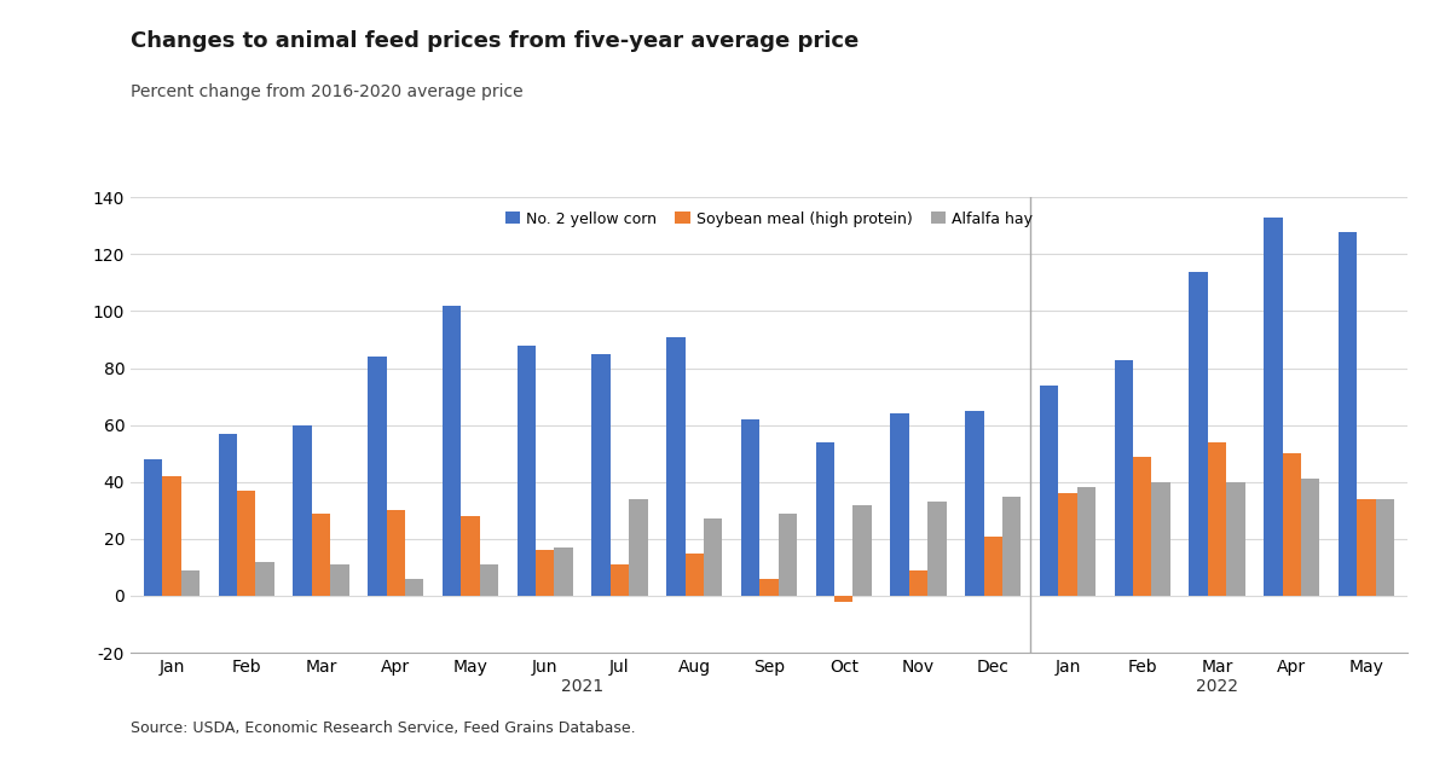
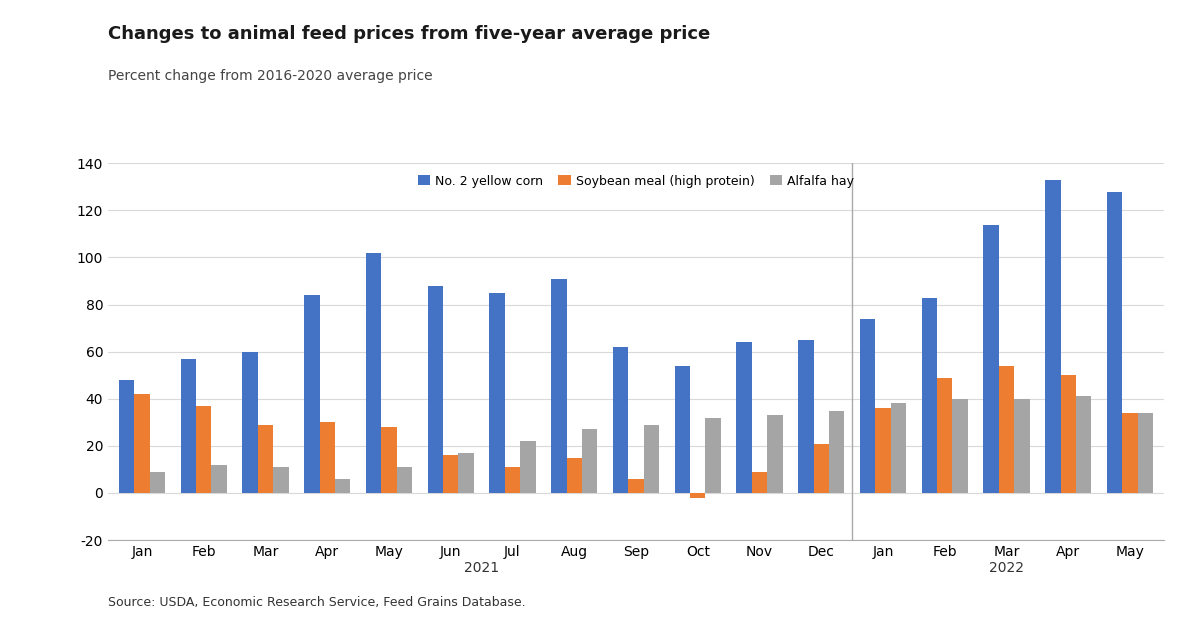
Alfalfa hay/Jul: 34 -> 22
